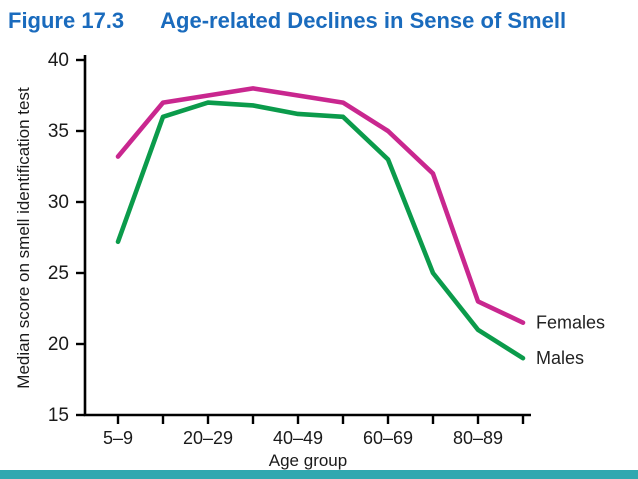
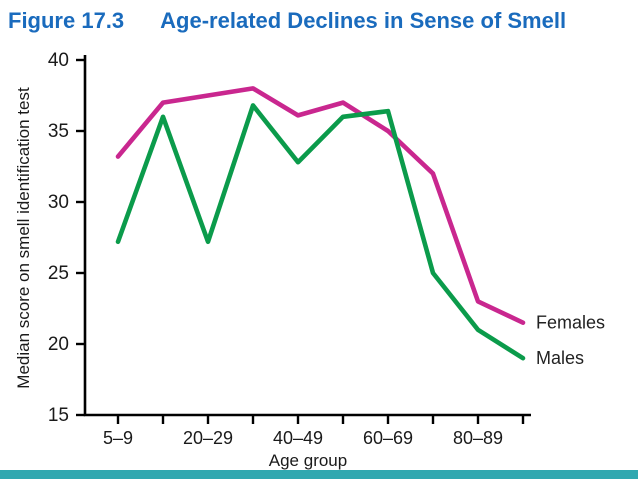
Males/20–29: 37.0 -> 27.2
Females/40–49: 37.5 -> 36.1
Males/40–49: 36.2 -> 32.8
Males/60–69: 33.0 -> 36.4
